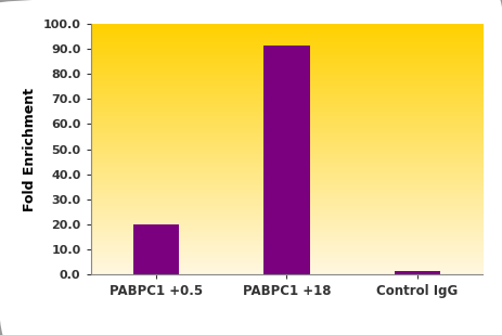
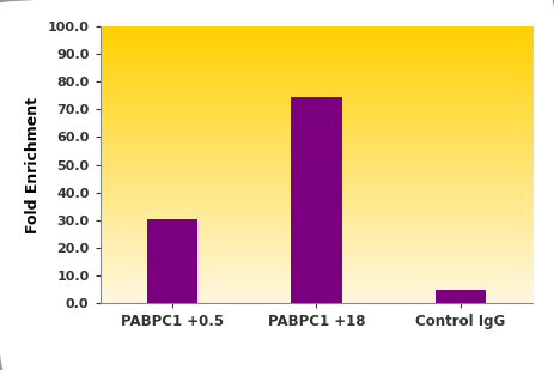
PABPC1 +0.5: 20.0 -> 30.5
PABPC1 +18: 91.0 -> 74.5
Control IgG: 1.5 -> 5.0
